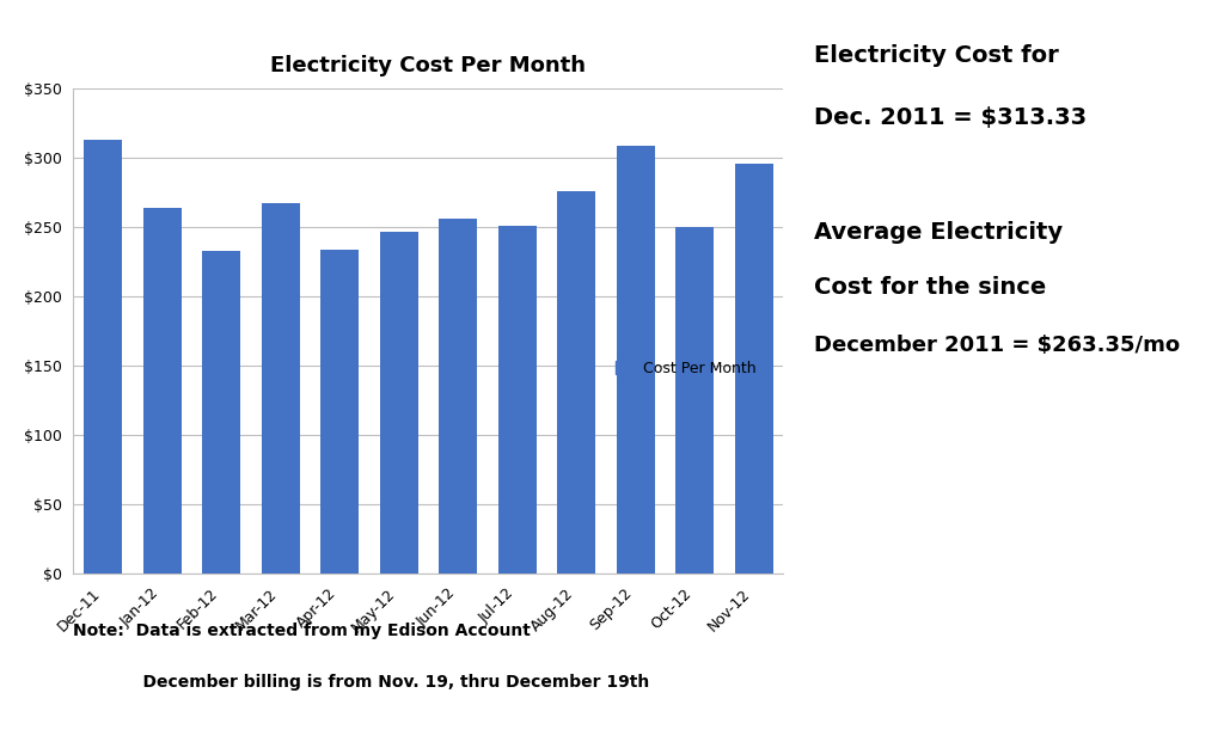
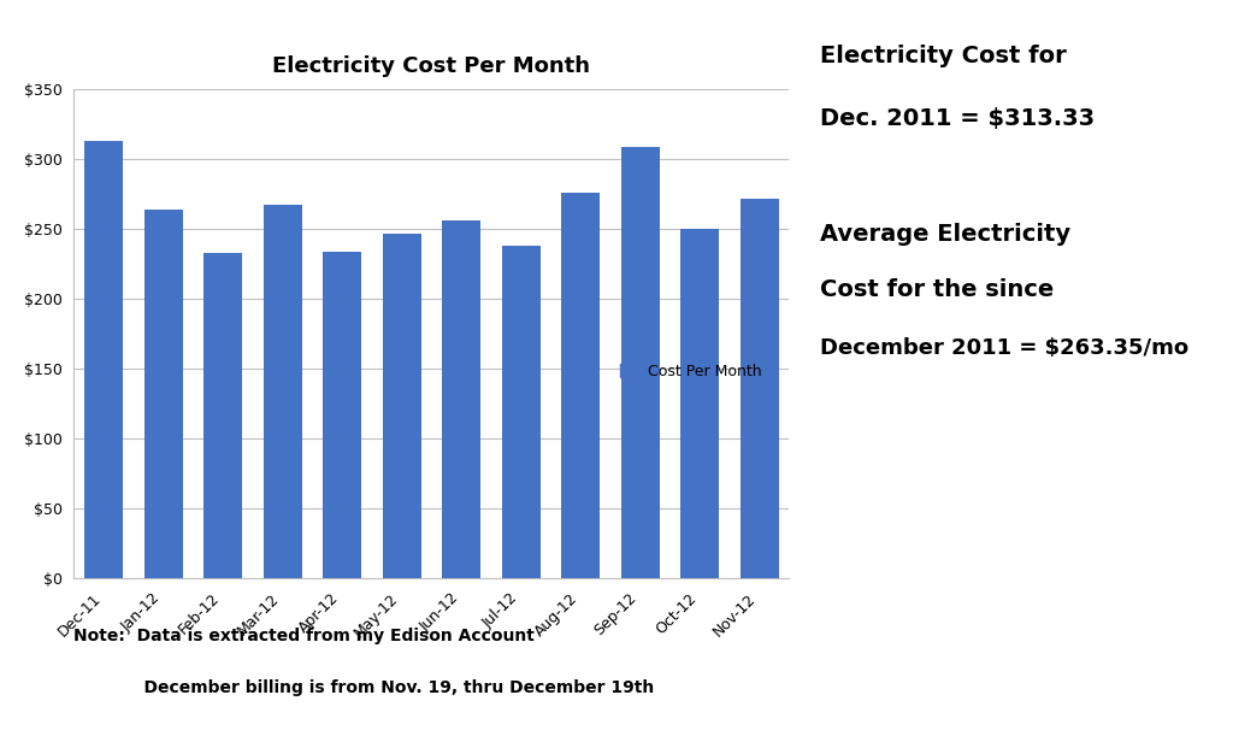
Jul-12: $251 -> $238
Nov-12: $296 -> $272
